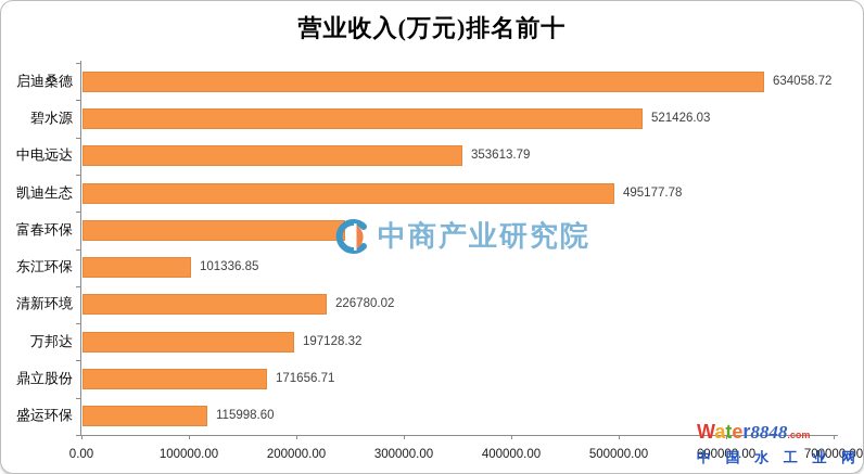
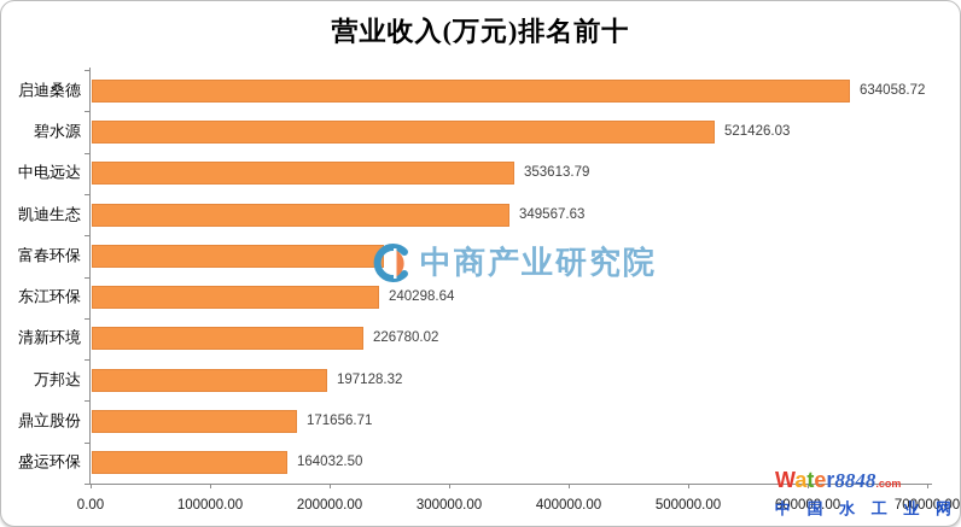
凯迪生态: 495177.78 -> 349567.63
东江环保: 101336.85 -> 240298.64
盛运环保: 115998.60 -> 164032.50
